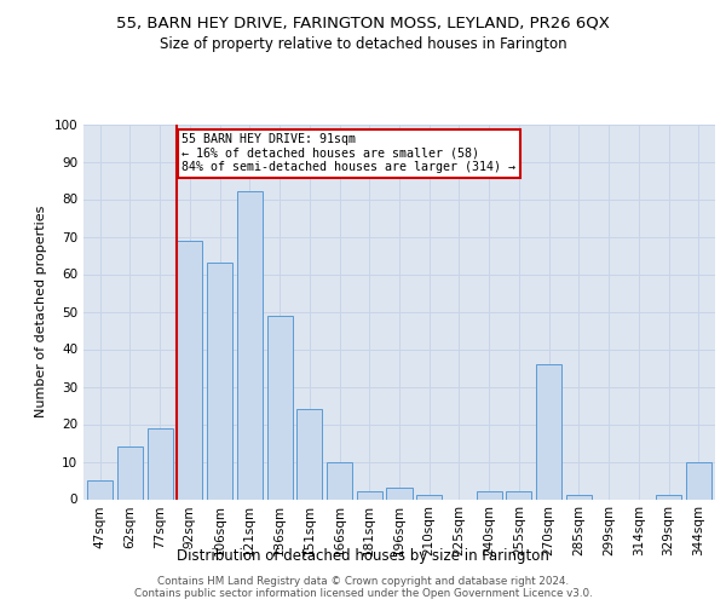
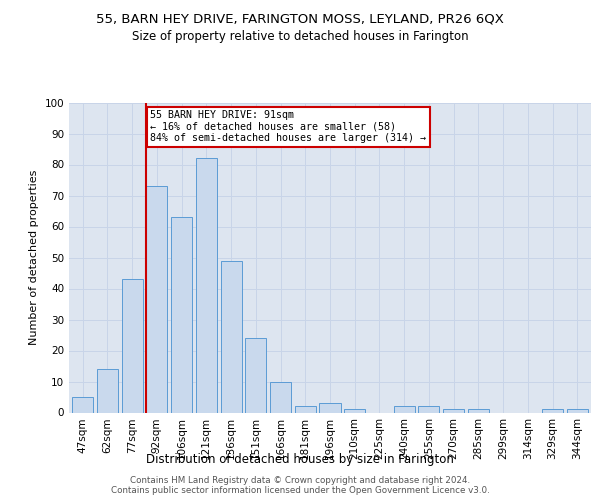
77sqm: 19 -> 43
92sqm: 69 -> 73
270sqm: 36 -> 1
344sqm: 10 -> 1
